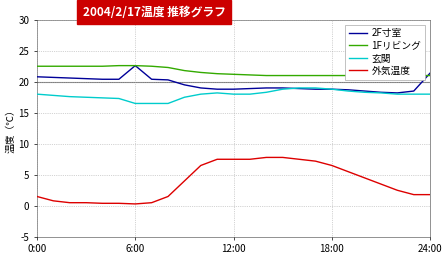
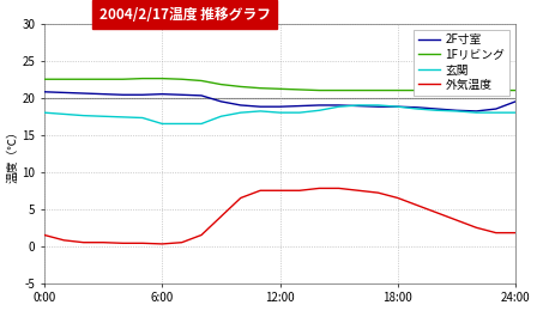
2F寸室/6:00: 22.6 -> 20.5
2F寸室/24:00: 21.4 -> 19.5
